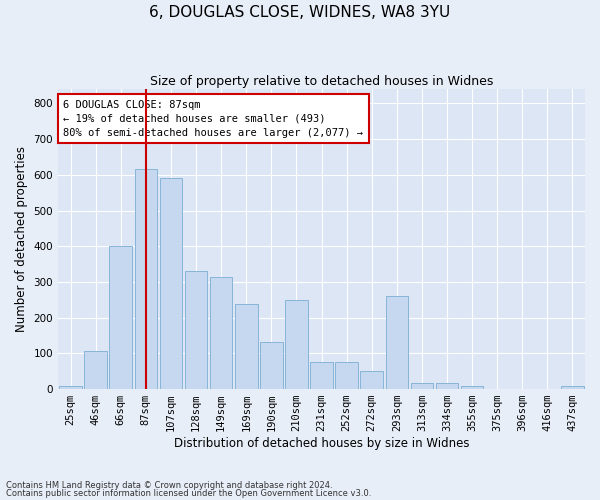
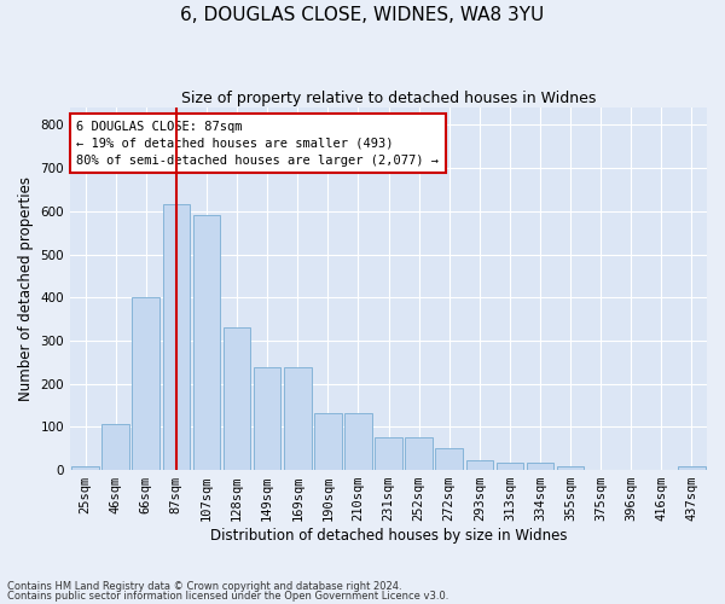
149sqm: 315 -> 238
210sqm: 250 -> 133
293sqm: 260 -> 22
